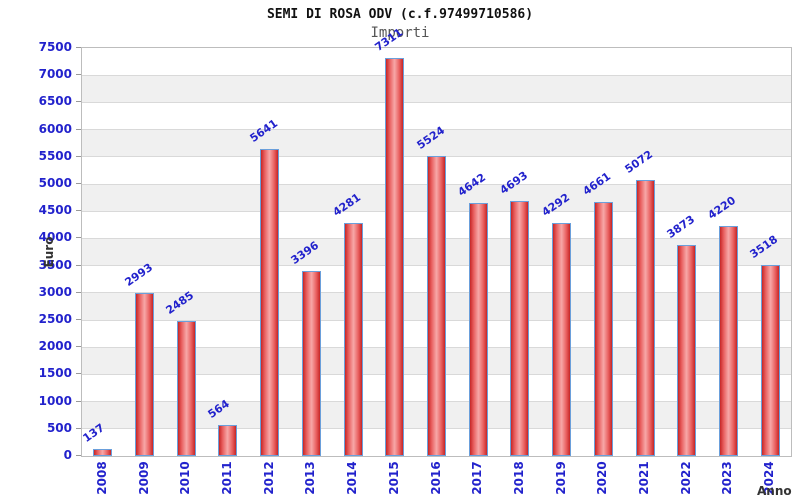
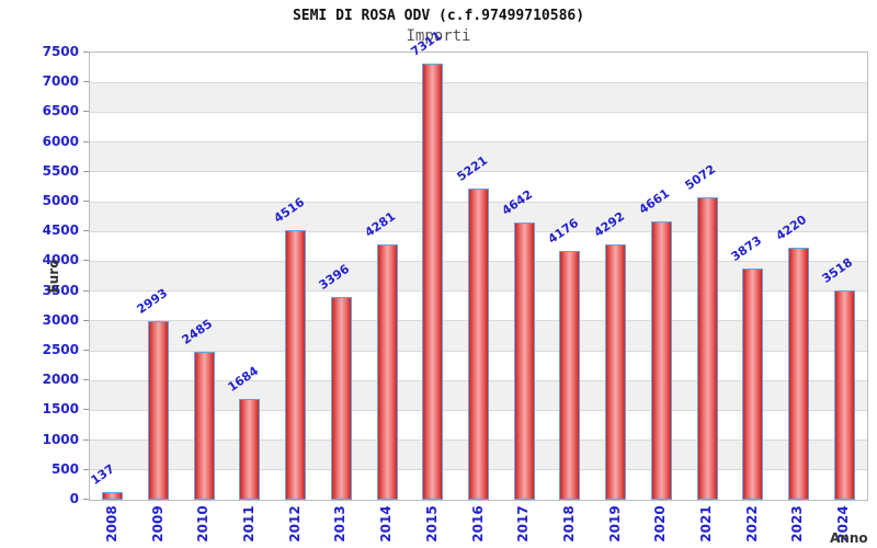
2011: 564 -> 1684
2012: 5641 -> 4516
2016: 5524 -> 5221
2018: 4693 -> 4176
